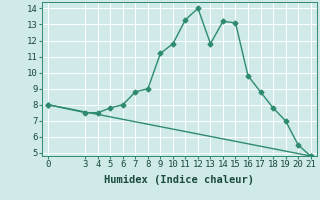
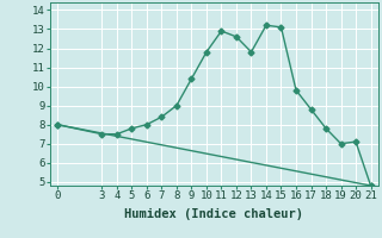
7: 8.8 -> 8.4
9: 11.2 -> 10.4
11: 13.3 -> 12.9
12: 14.0 -> 12.6
20: 5.5 -> 7.1
